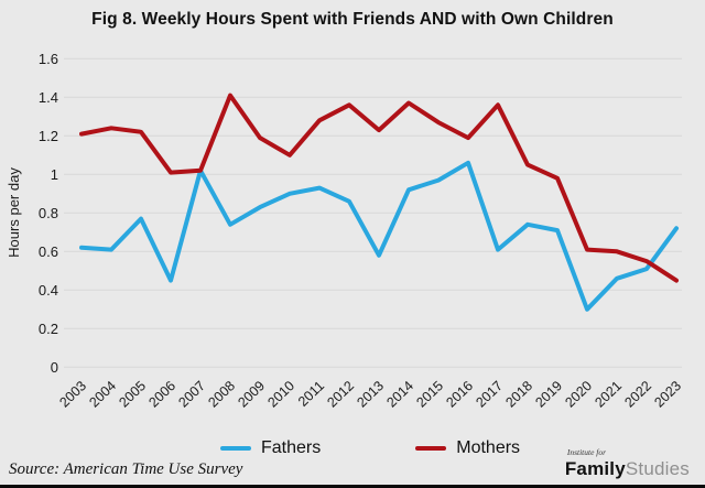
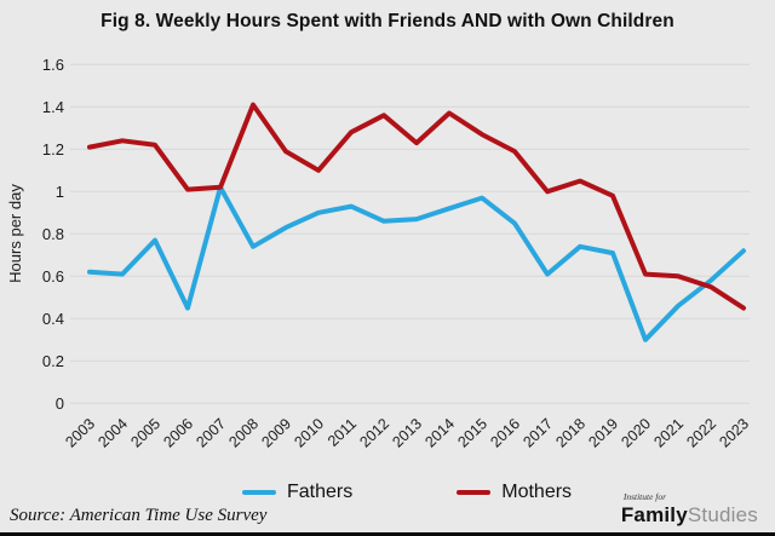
Fathers/2013: 0.58 -> 0.87
Fathers/2016: 1.06 -> 0.85
Mothers/2017: 1.36 -> 1.00
Fathers/2022: 0.51 -> 0.58
